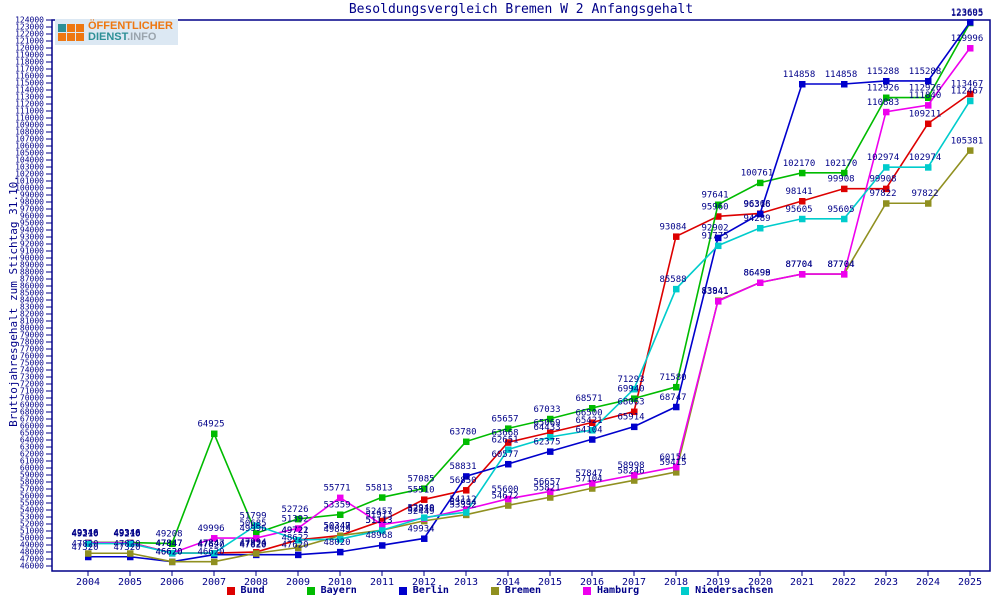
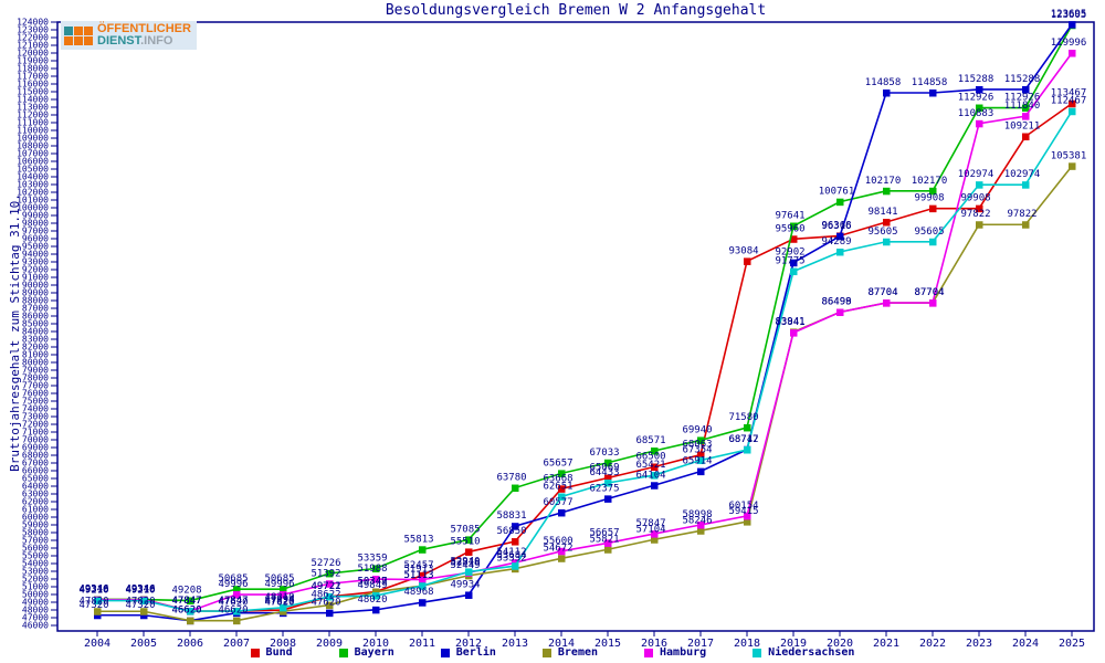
Bayern/2007: 64925 -> 50685
Niedersachsen/2008: 51799 -> 48310
Hamburg/2010: 55771 -> 51988
Niedersachsen/2017: 71293 -> 67354
Niedersachsen/2018: 85588 -> 68712
